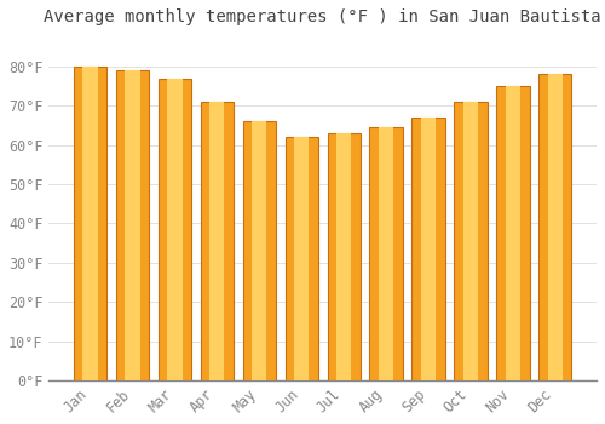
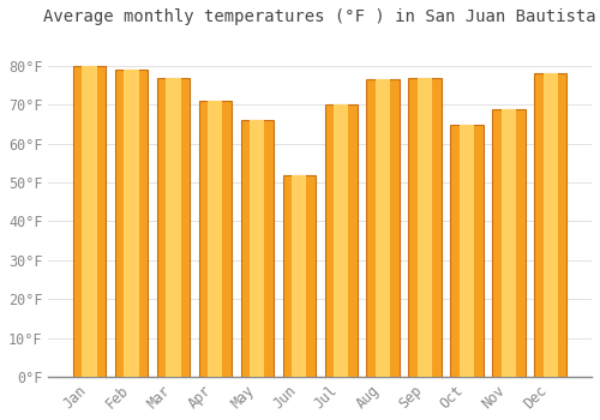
Jun: 62.0°F -> 52.0°F
Jul: 63.0°F -> 70.0°F
Aug: 64.5°F -> 76.5°F
Sep: 67.0°F -> 77.0°F
Oct: 71.0°F -> 65.0°F
Nov: 75.0°F -> 69.0°F
